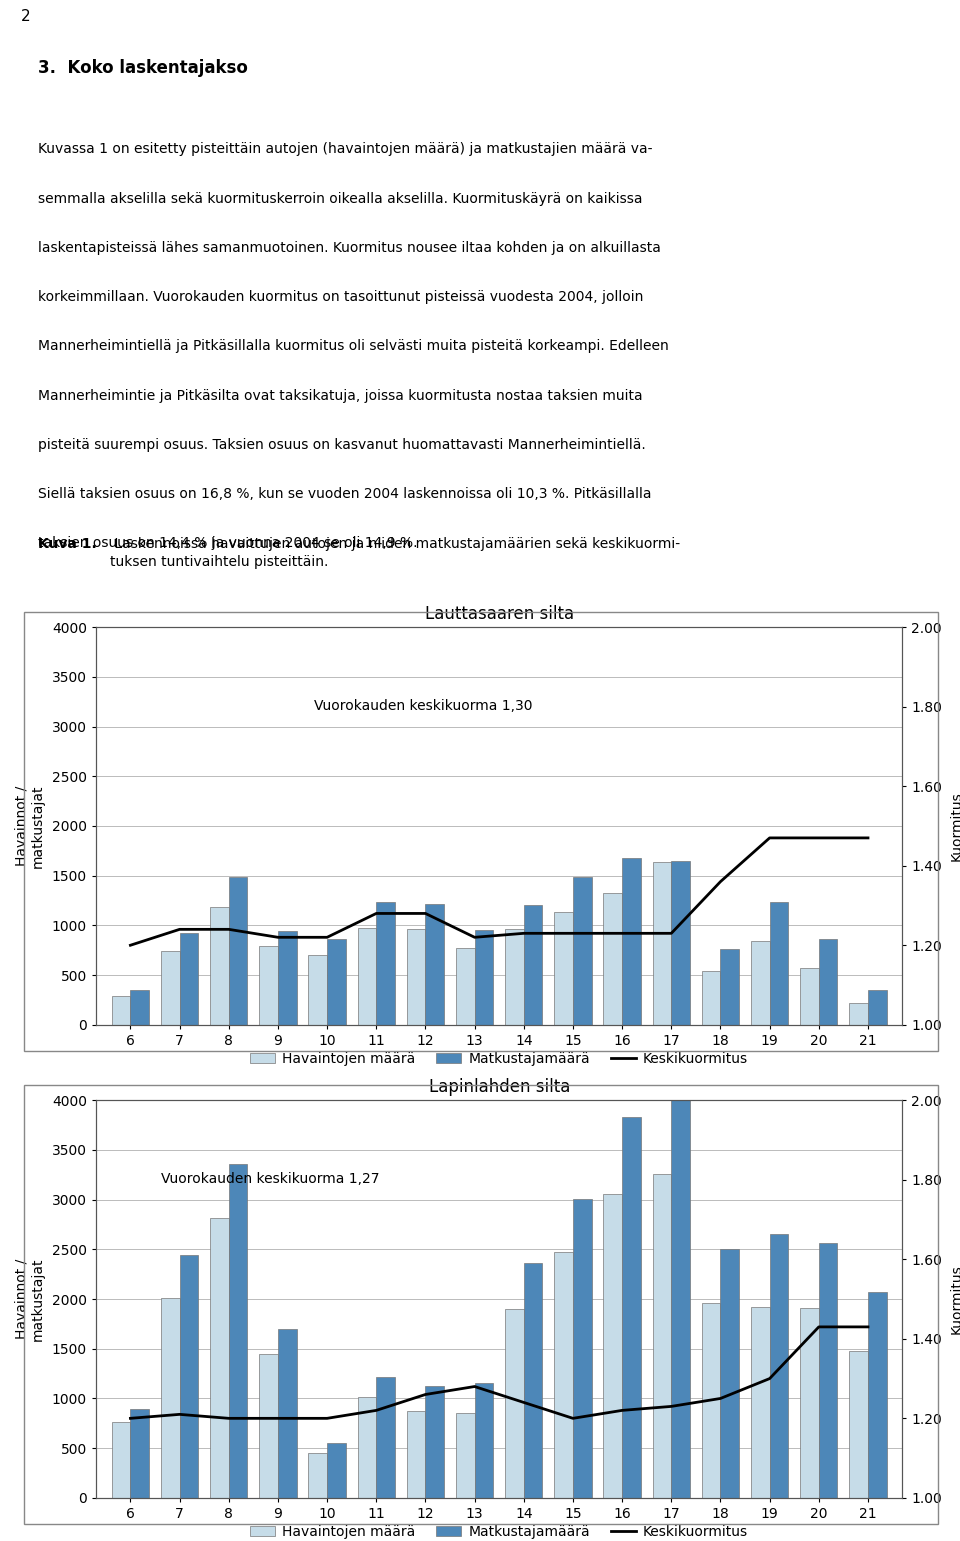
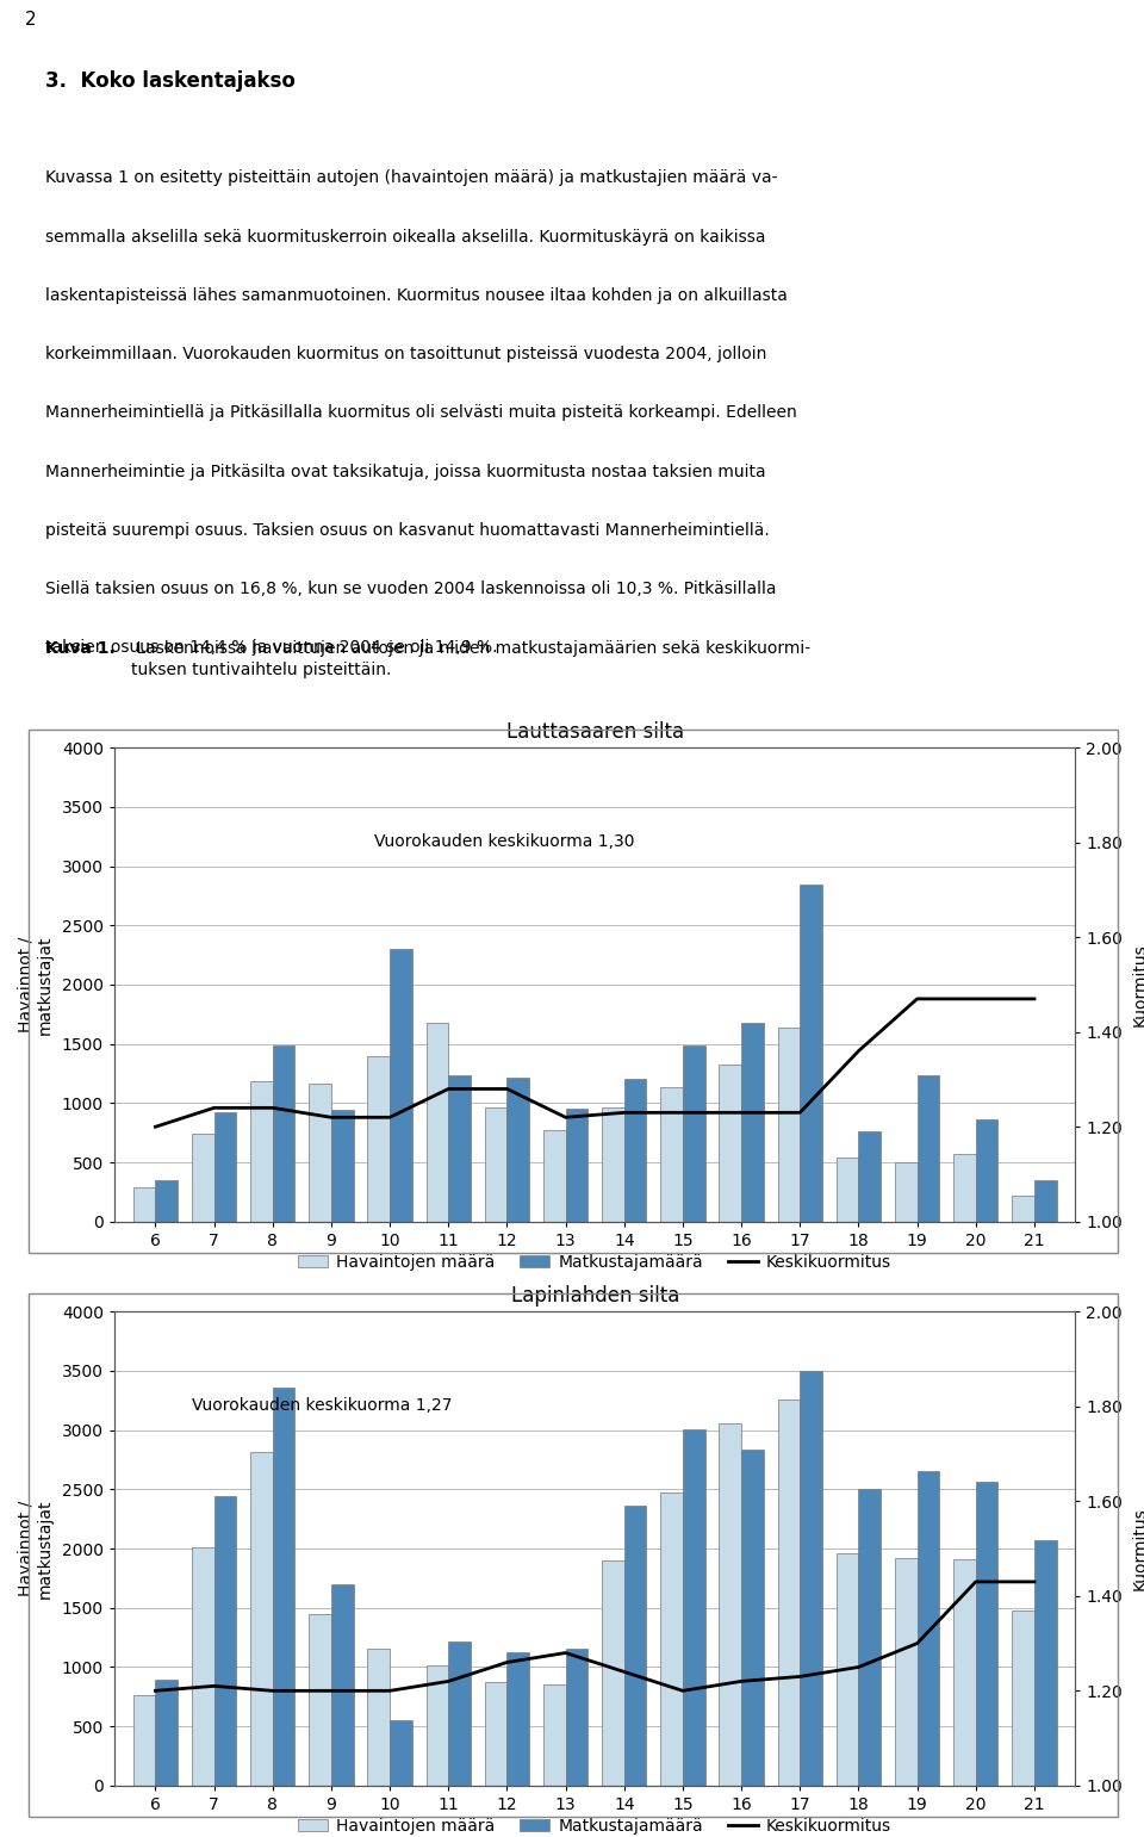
Lauttasaaren silta/Havaintojen määrä/9: 790 -> 1160
Lauttasaaren silta/Havaintojen määrä/10: 700 -> 1400
Lauttasaaren silta/Matkustajamäärä/10: 860 -> 2300
Lauttasaaren silta/Havaintojen määrä/11: 970 -> 1680
Lauttasaaren silta/Matkustajamäärä/17: 1650 -> 2840
Lauttasaaren silta/Havaintojen määrä/19: 840 -> 500
Lapinlahden silta/Havaintojen määrä/10: 450 -> 1160
Lapinlahden silta/Matkustajamäärä/16: 3830 -> 2840
Lapinlahden silta/Matkustajamäärä/17: 4010 -> 3500
